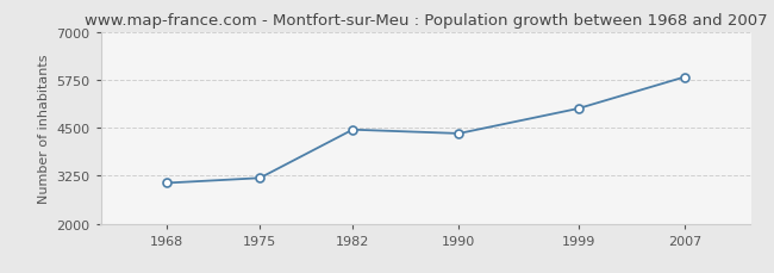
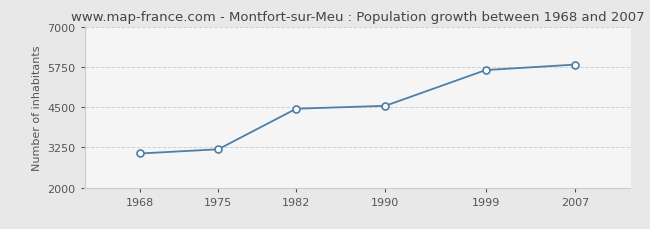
1990: 4350 -> 4540
1999: 5000 -> 5650
